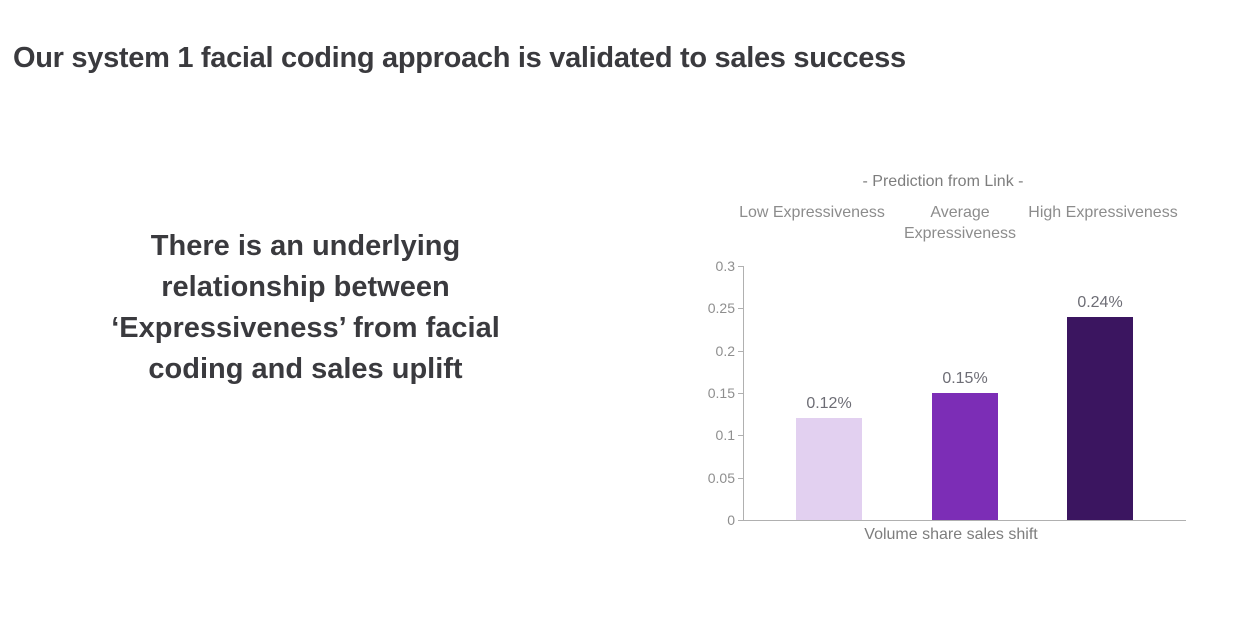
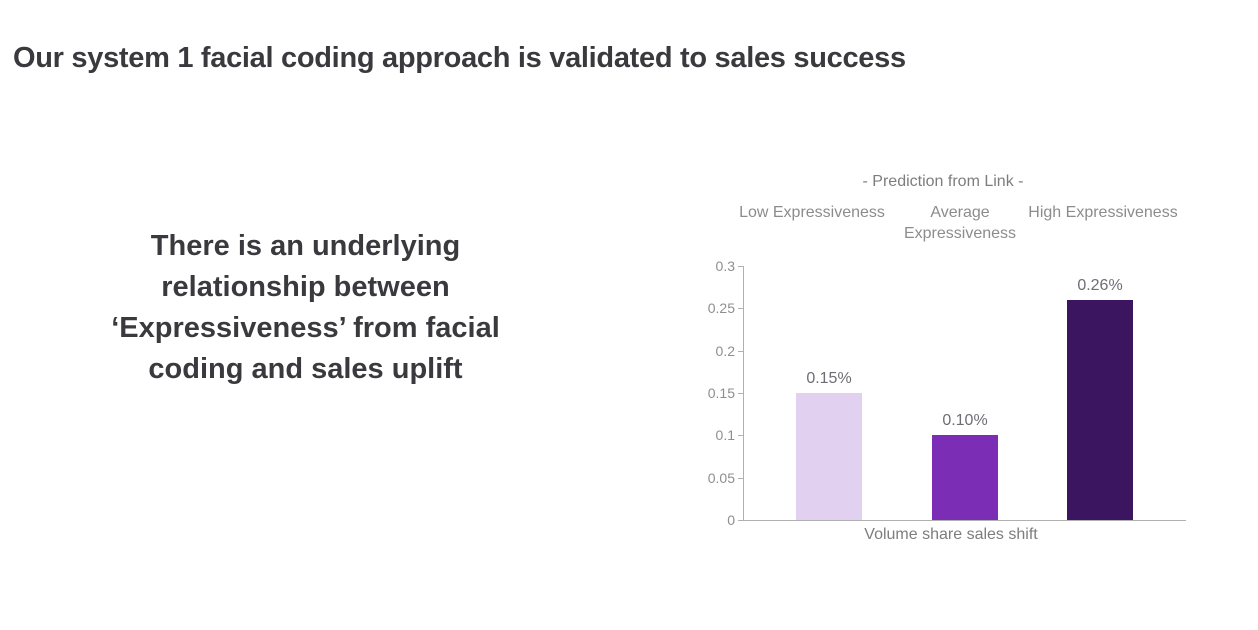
Low Expressiveness: 0.12% -> 0.15%
Average Expressiveness: 0.15% -> 0.10%
High Expressiveness: 0.24% -> 0.26%
